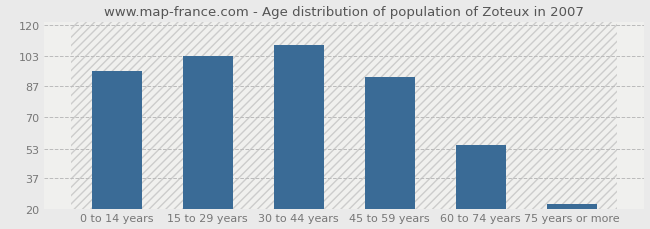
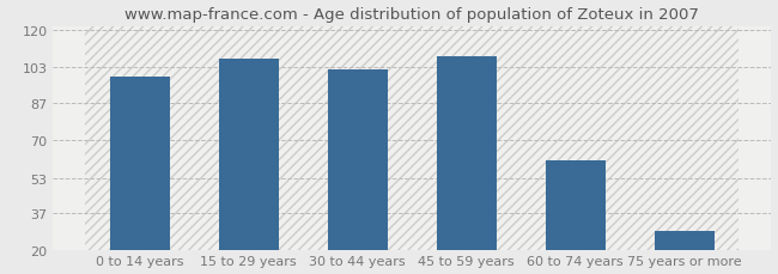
0 to 14 years: 95 -> 99
15 to 29 years: 103 -> 107
30 to 44 years: 109 -> 102
45 to 59 years: 92 -> 108
60 to 74 years: 55 -> 61
75 years or more: 23 -> 29
